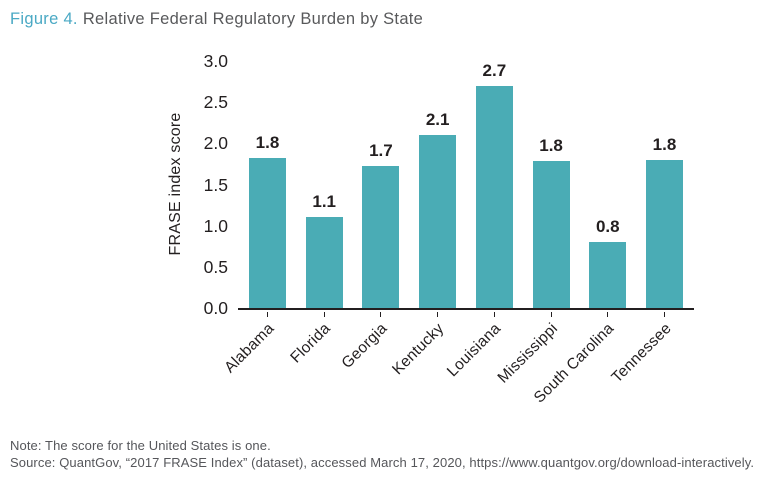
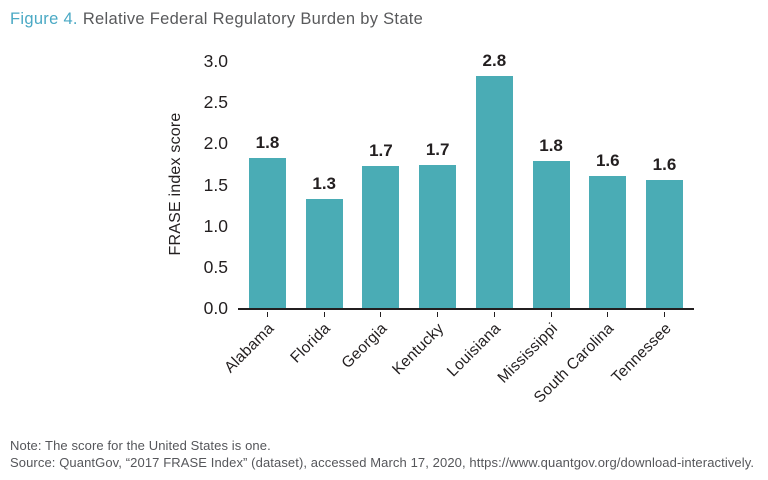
Florida: 1.1 -> 1.3
Kentucky: 2.1 -> 1.7
Louisiana: 2.7 -> 2.8
South Carolina: 0.8 -> 1.6
Tennessee: 1.8 -> 1.6
